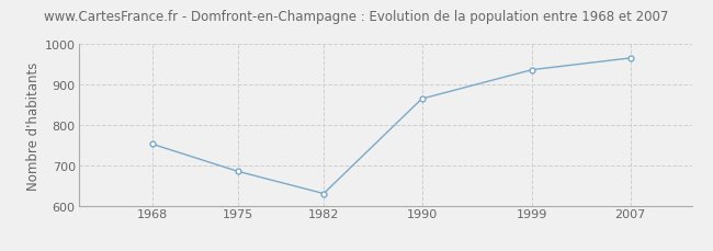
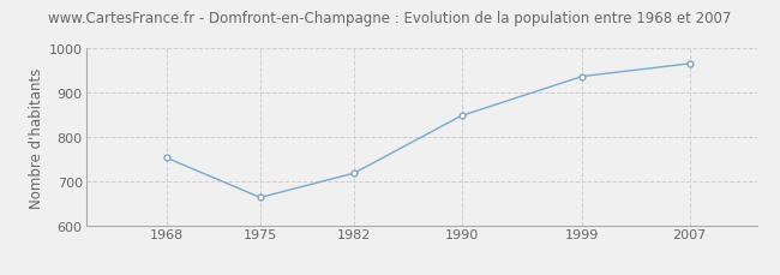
1975: 685 -> 663
1982: 630 -> 718
1990: 865 -> 848
